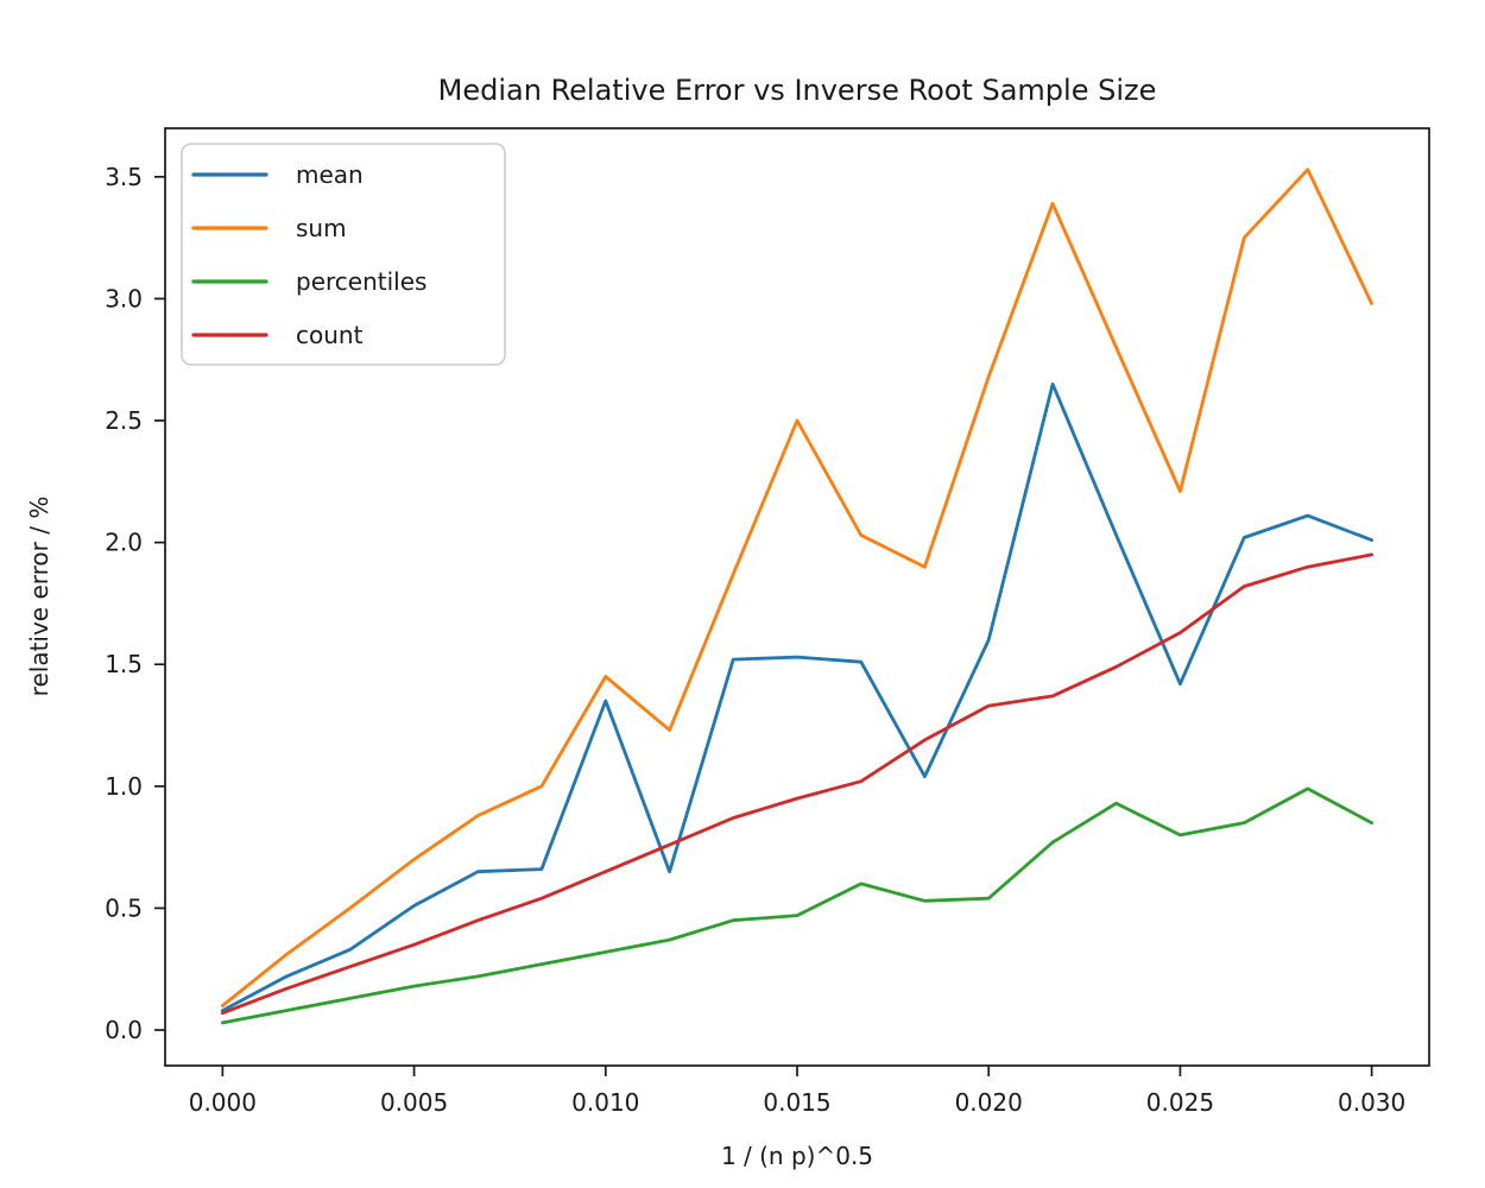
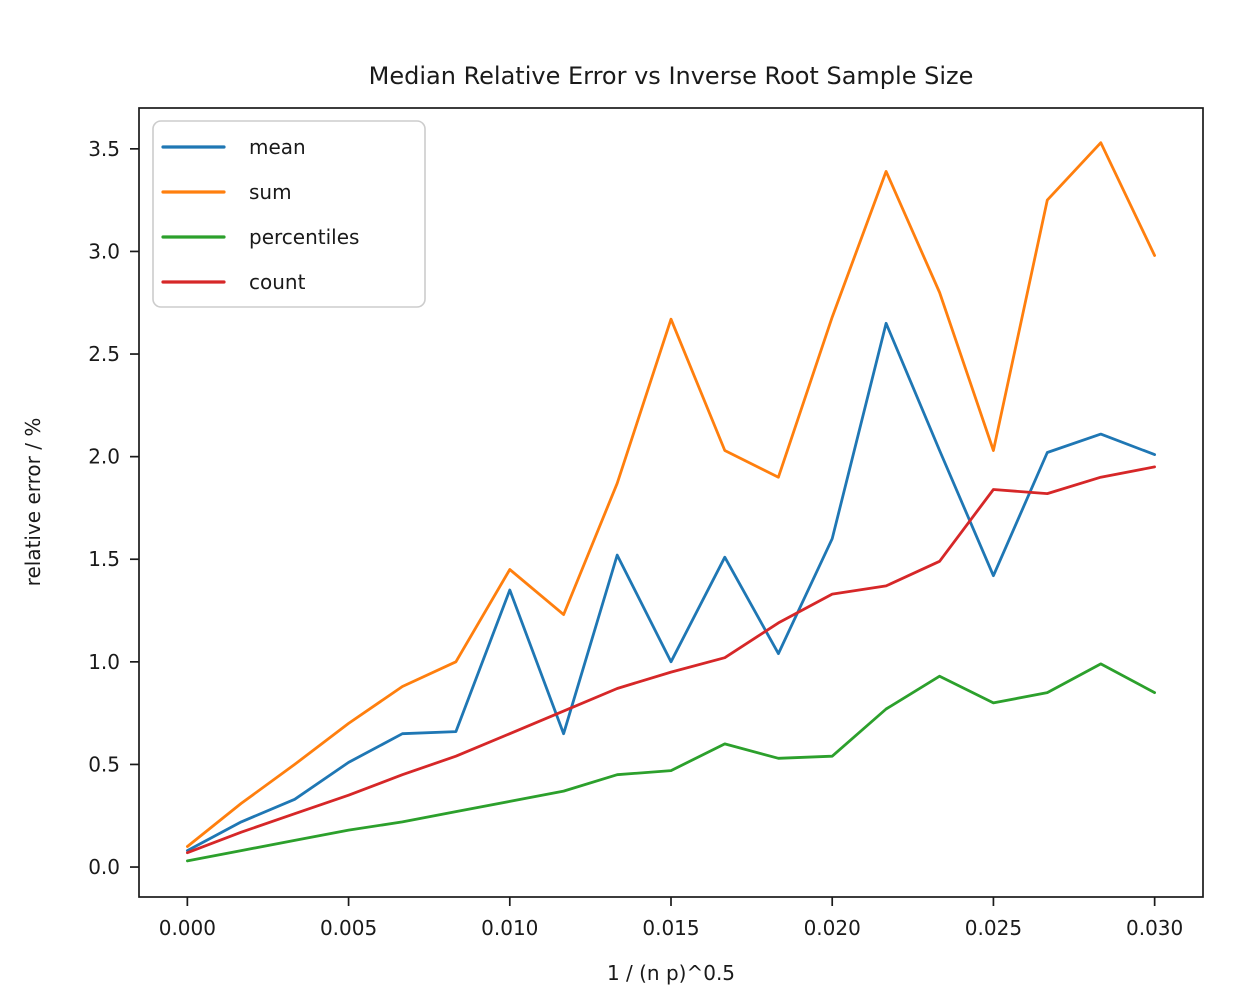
mean/0.015: 1.53 -> 1.00
sum/0.015: 2.50 -> 2.67
sum/0.025: 2.21 -> 2.03
count/0.025: 1.63 -> 1.84
